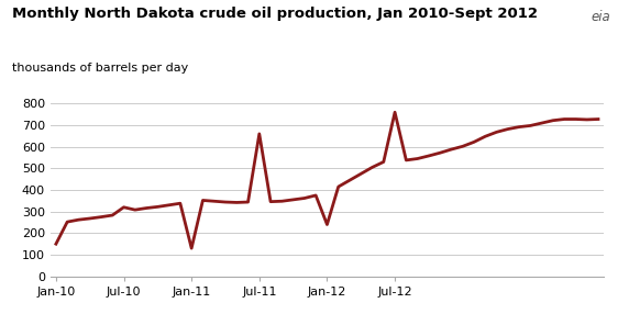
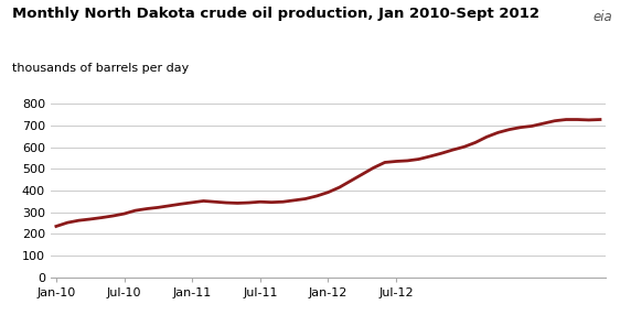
Jan-10: 150 -> 240
Jul-10: 320 -> 290
Jan-11: 130 -> 340
Jul-11: 660 -> 350
Jan-12: 240 -> 390
Jul-12: 760 -> 540
